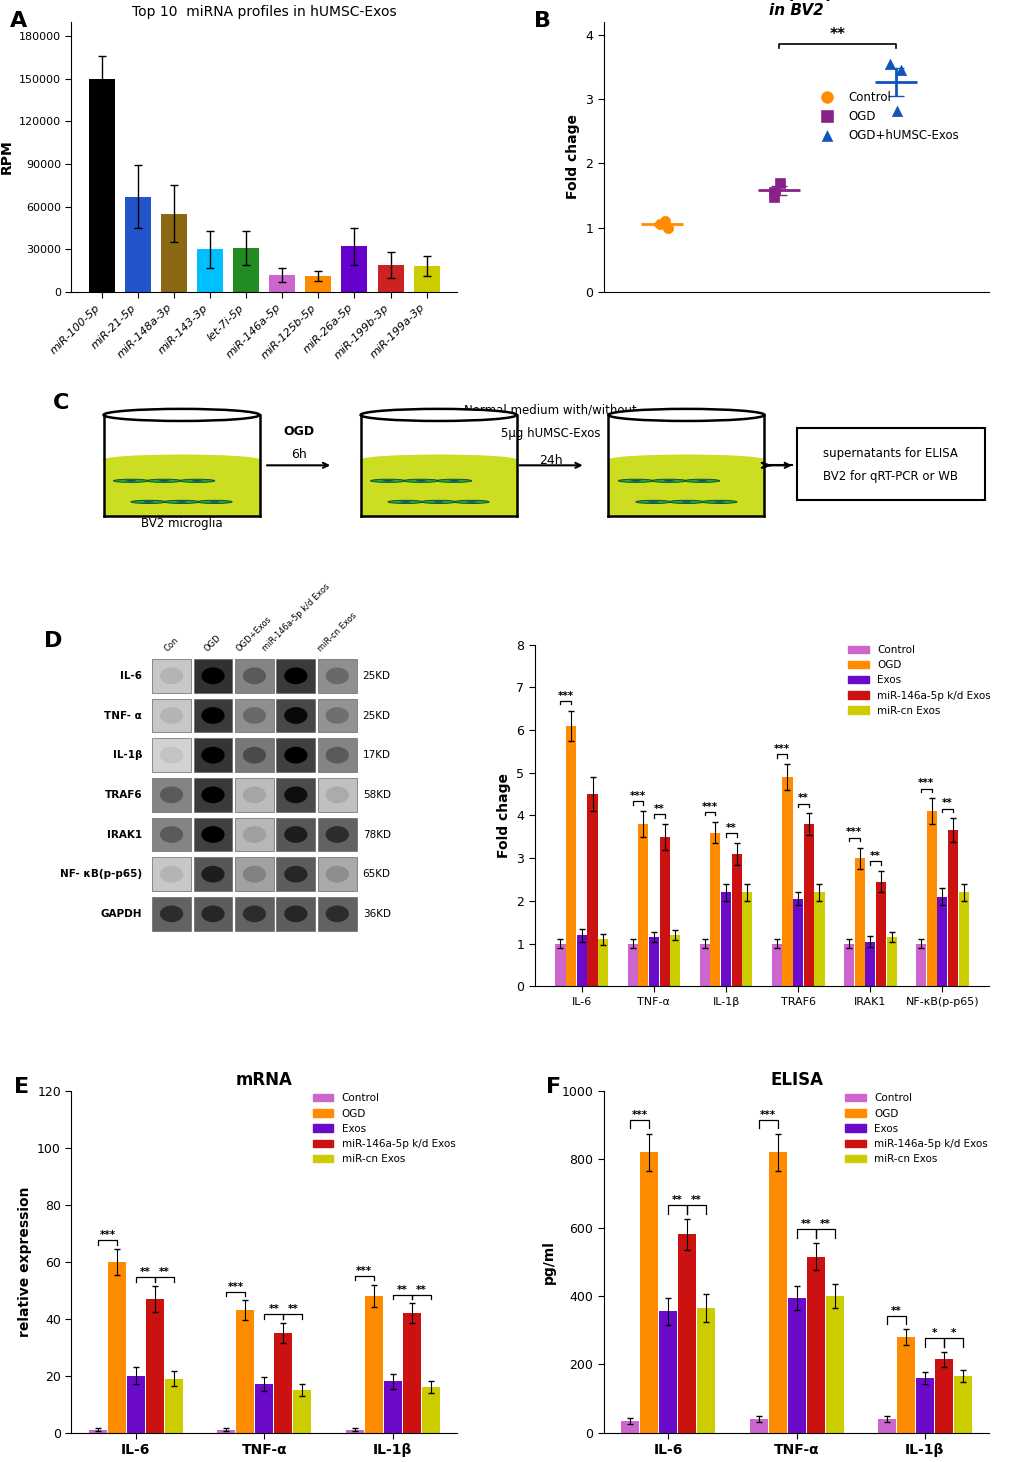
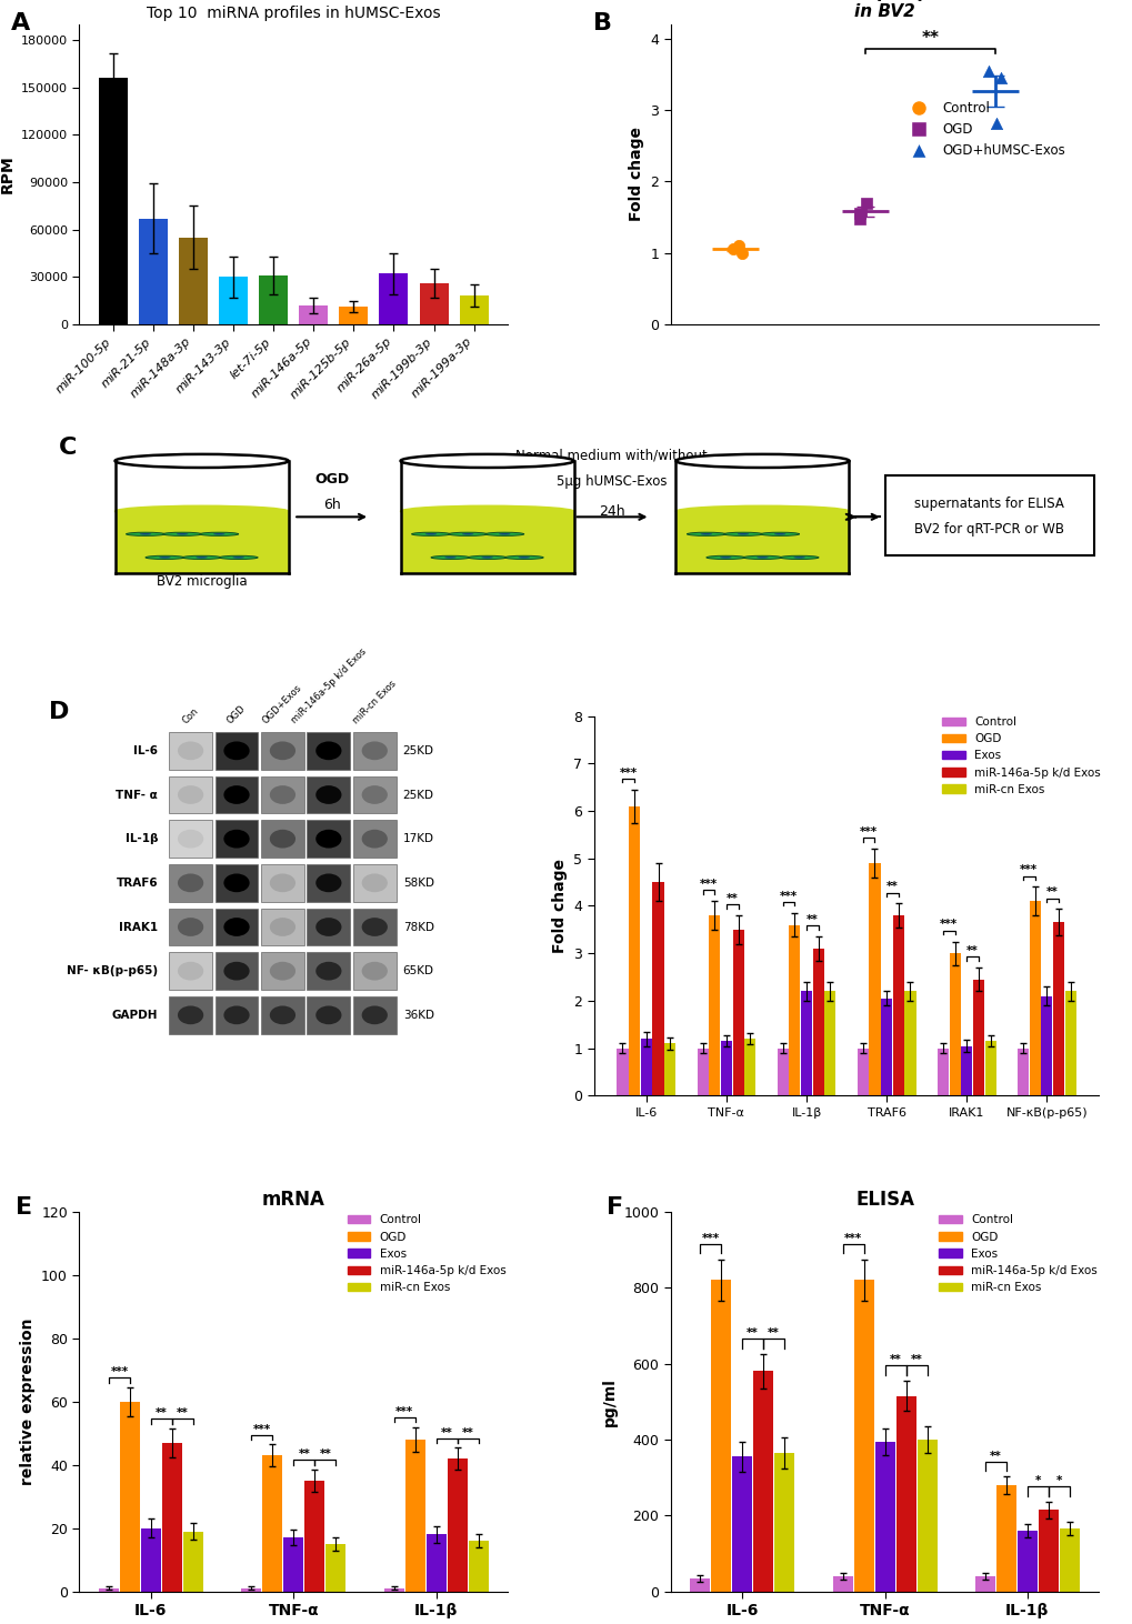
Top 10 miRNA profiles in hUMSC-Exos/miR-100-5p: 150000 -> 156000
Top 10 miRNA profiles in hUMSC-Exos/miR-199b-3p: 19000 -> 26000
